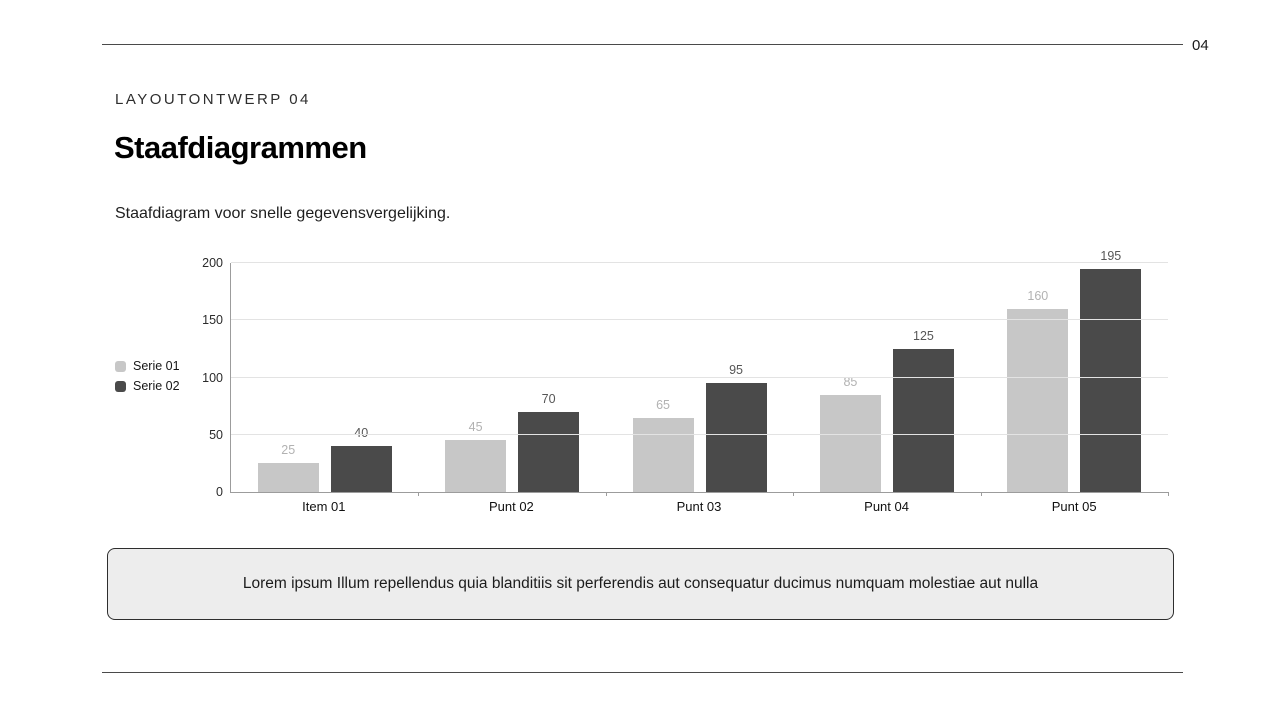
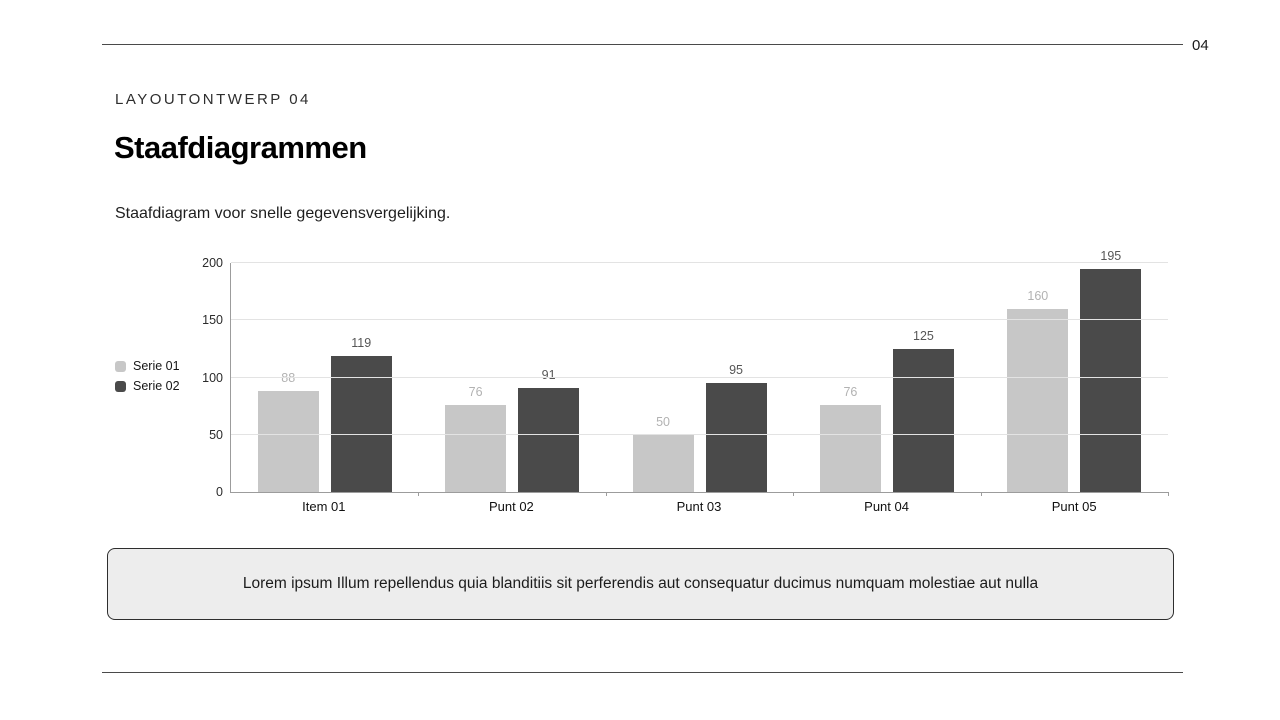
Serie 01/Item 01: 25 -> 88
Serie 02/Item 01: 40 -> 119
Serie 01/Punt 02: 45 -> 76
Serie 02/Punt 02: 70 -> 91
Serie 01/Punt 03: 65 -> 50
Serie 01/Punt 04: 85 -> 76
